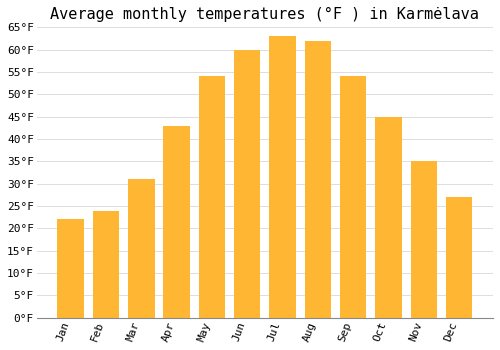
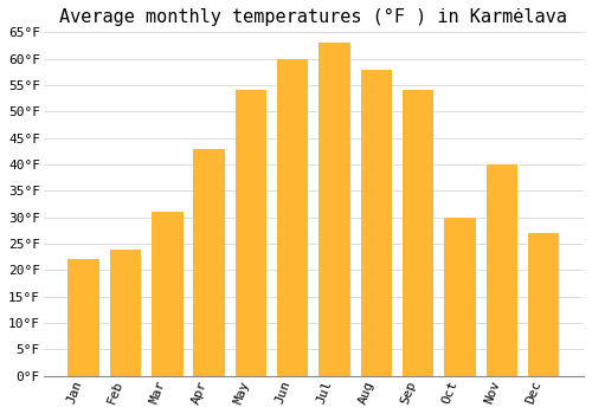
Aug: 62°F -> 58°F
Oct: 45°F -> 30°F
Nov: 35°F -> 40°F
